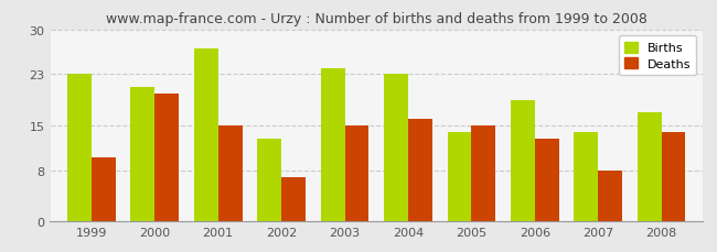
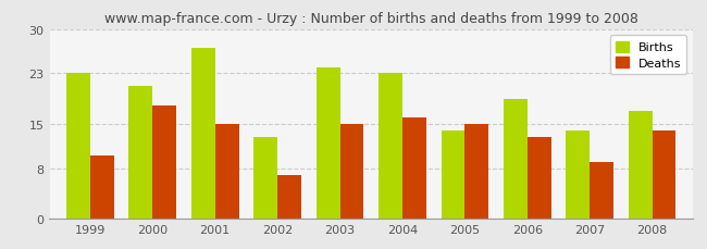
Deaths/2000: 20 -> 18
Deaths/2007: 8 -> 9
